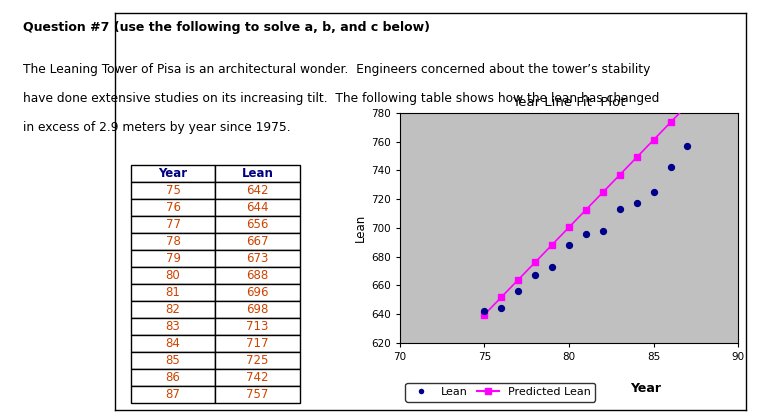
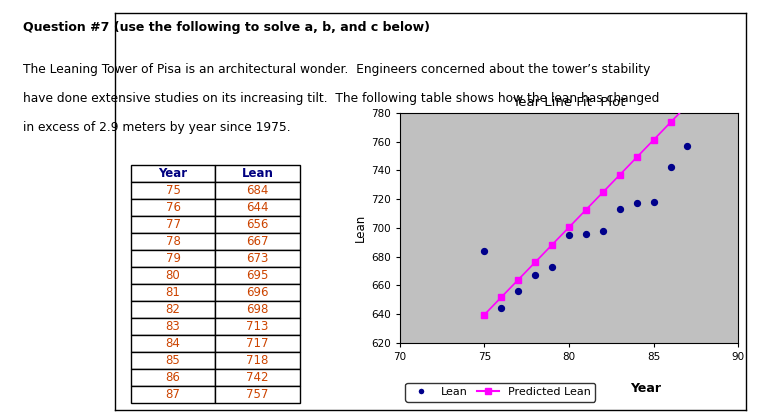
Lean/75: 642 -> 684
Lean/80: 688 -> 695
Lean/85: 725 -> 718
